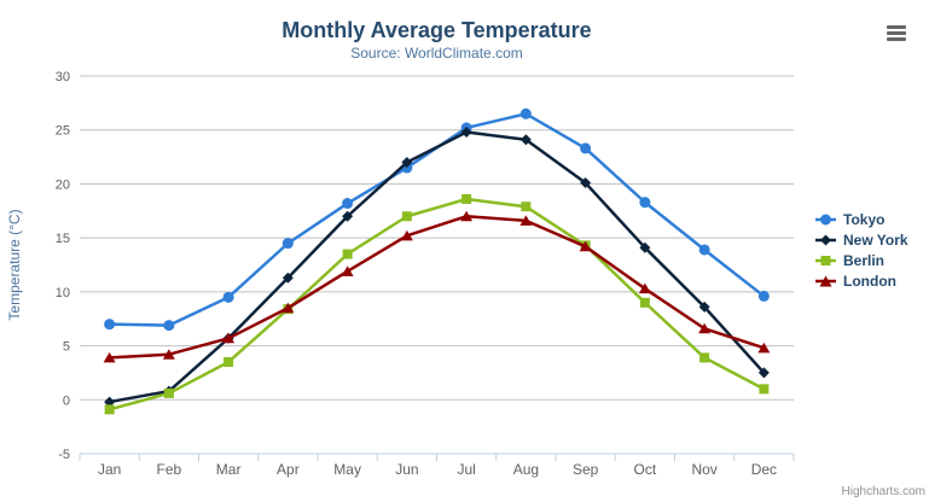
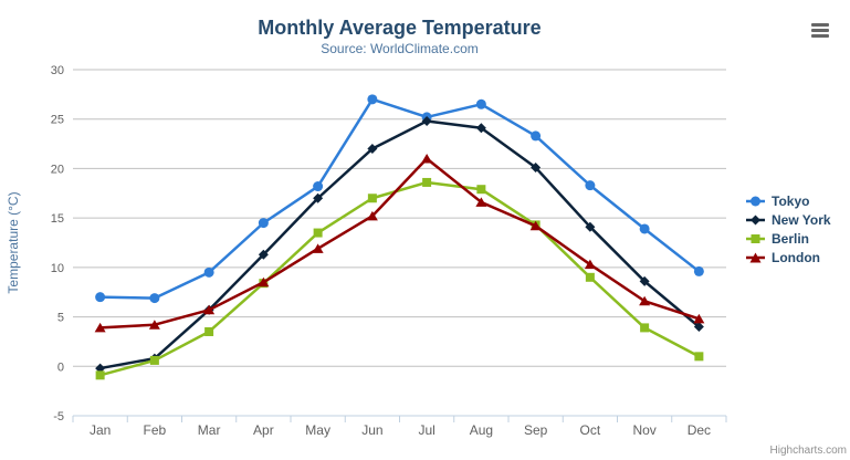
Tokyo/Jun: 22 -> 27
London/Jul: 17 -> 21
New York/Dec: 2 -> 4
